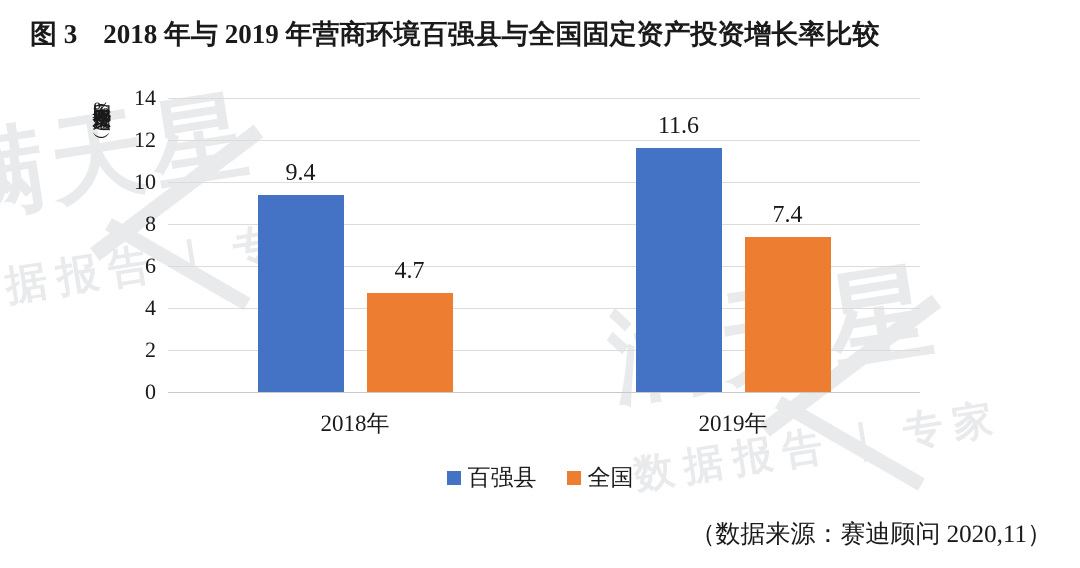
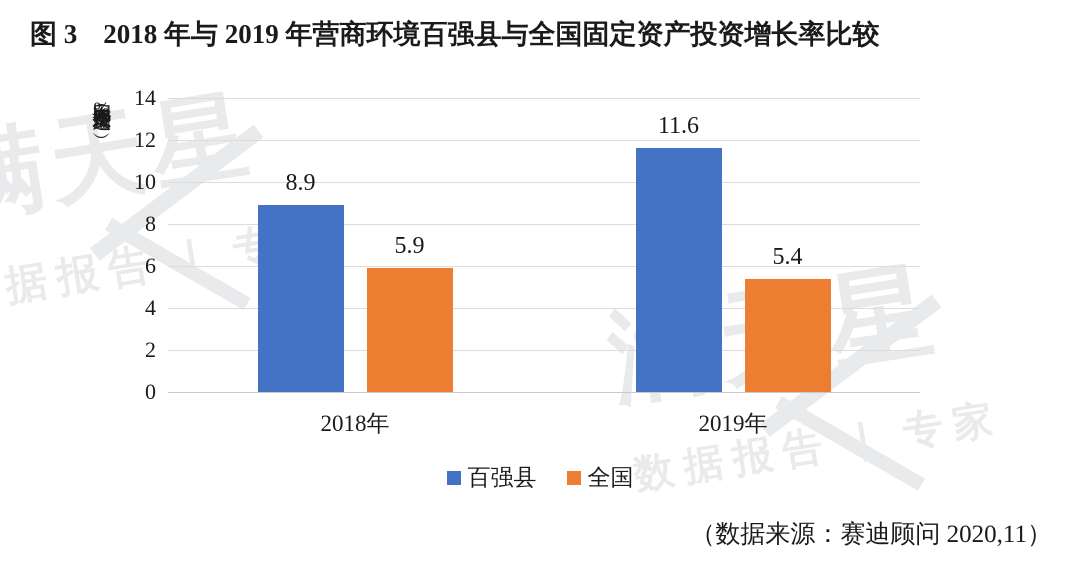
百强县/2018年: 9.4 -> 8.9
全国/2018年: 4.7 -> 5.9
全国/2019年: 7.4 -> 5.4
